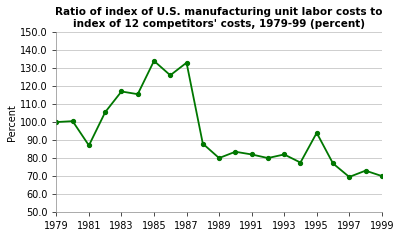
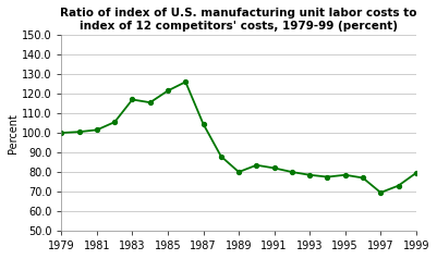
1981: 87 -> 102
1985: 134 -> 122
1987: 133 -> 104
1993: 82 -> 78
1995: 94 -> 78
1999: 70 -> 80
